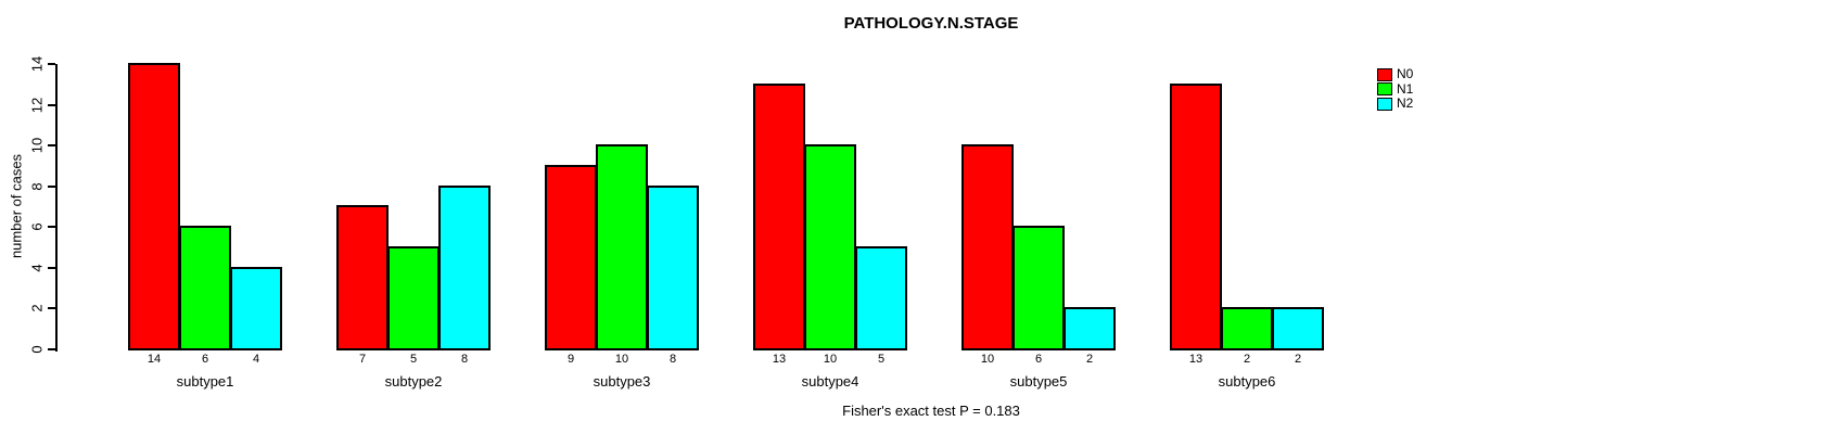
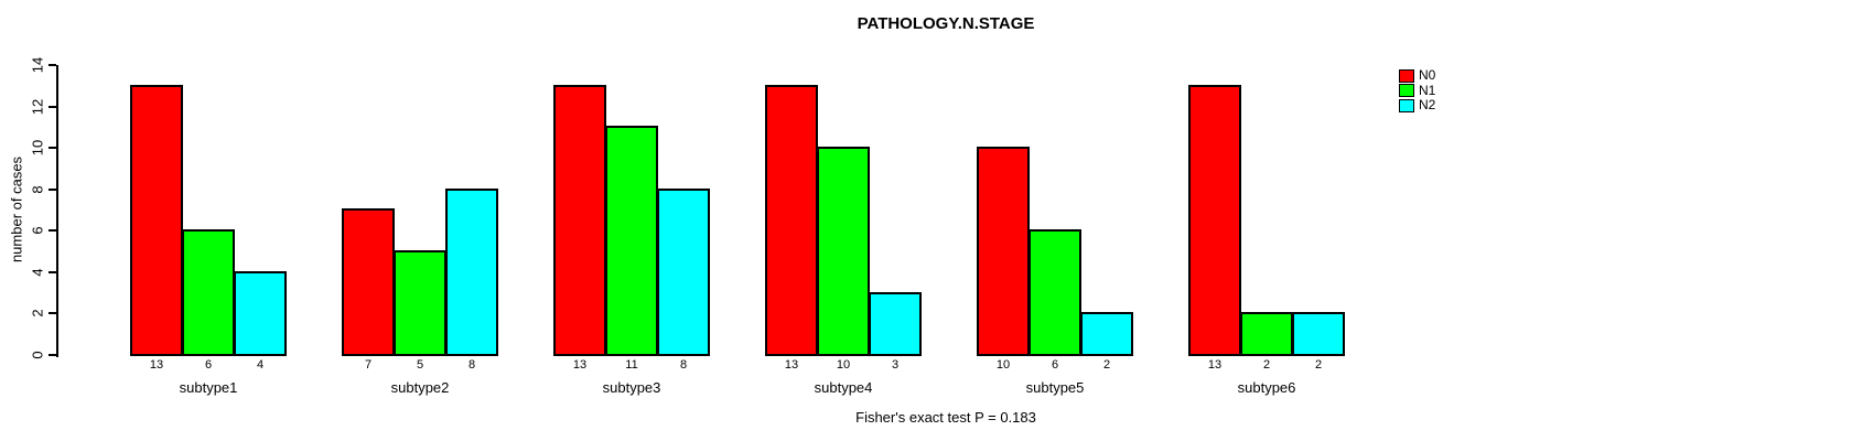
N0/subtype1: 14 -> 13
N0/subtype3: 9 -> 13
N1/subtype3: 10 -> 11
N2/subtype4: 5 -> 3
